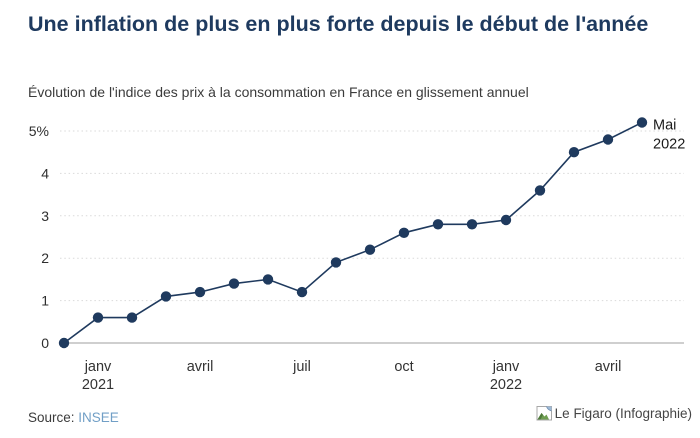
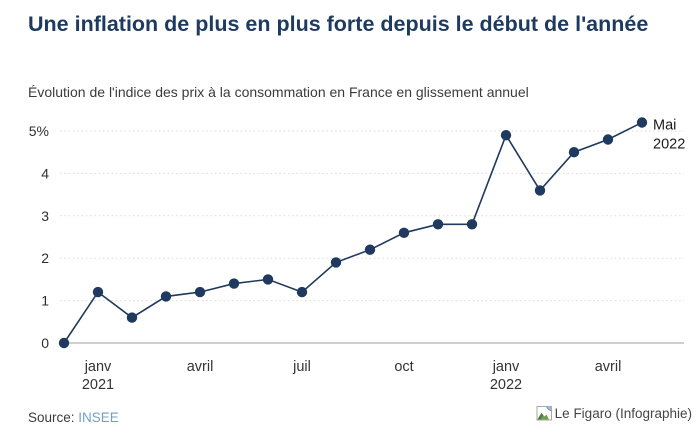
janv 2021: 0.6% -> 1.2%
janv 2022: 2.9% -> 4.9%
